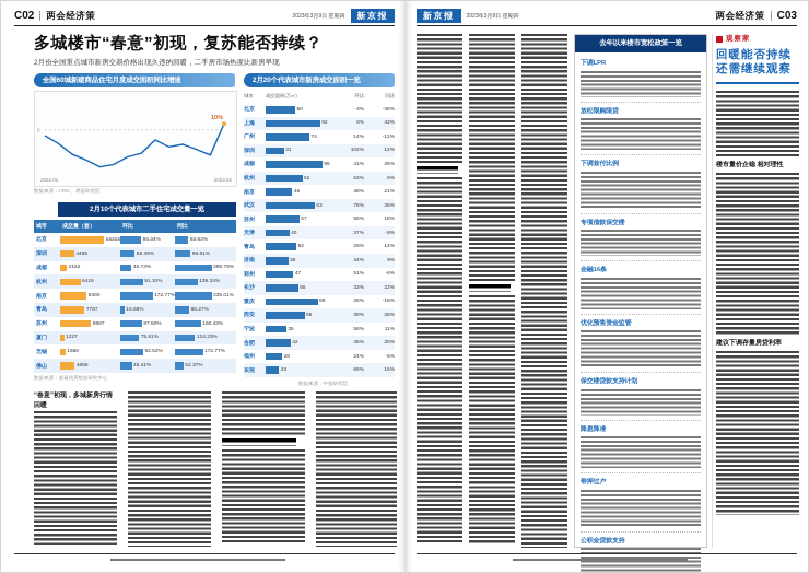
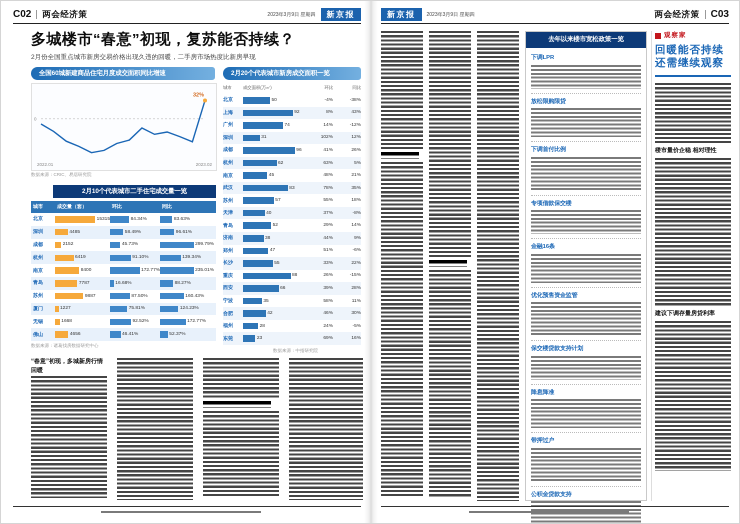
全国60城新建商品住宅月度成交面积同比增速/2023.02: 10% -> 32%
